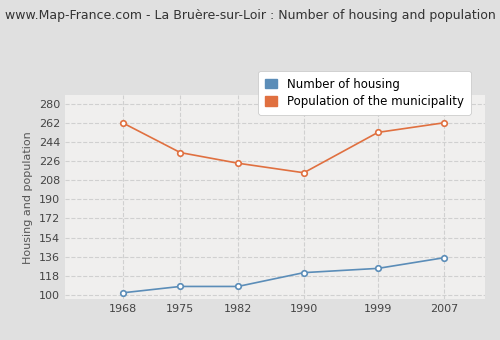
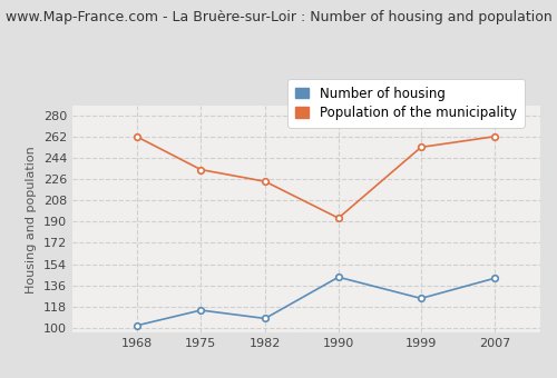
Number of housing/1975: 108 -> 115
Number of housing/1990: 121 -> 143
Population of the municipality/1990: 215 -> 193
Number of housing/2007: 135 -> 142
